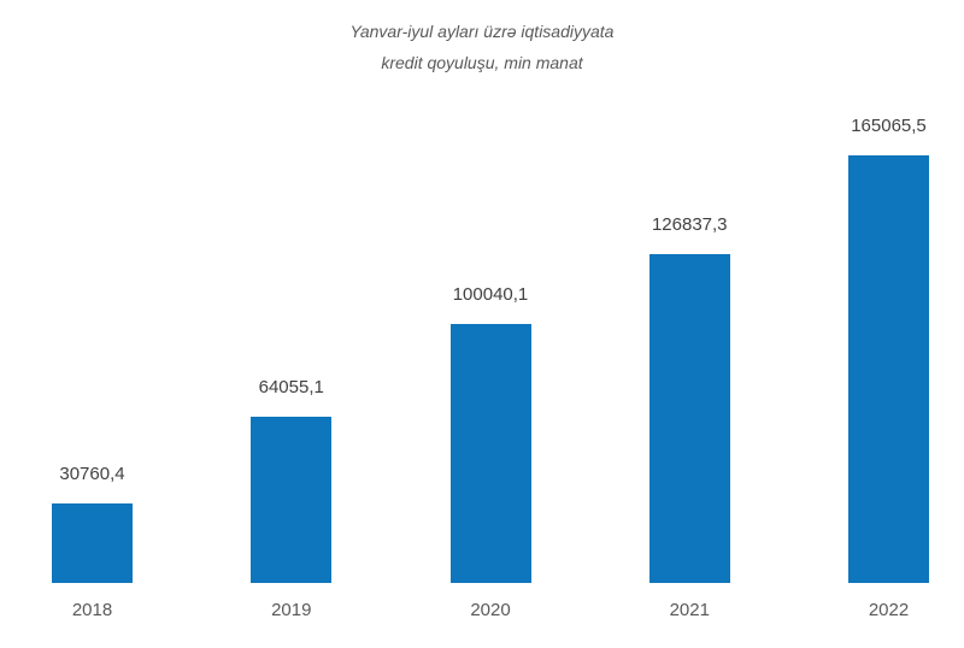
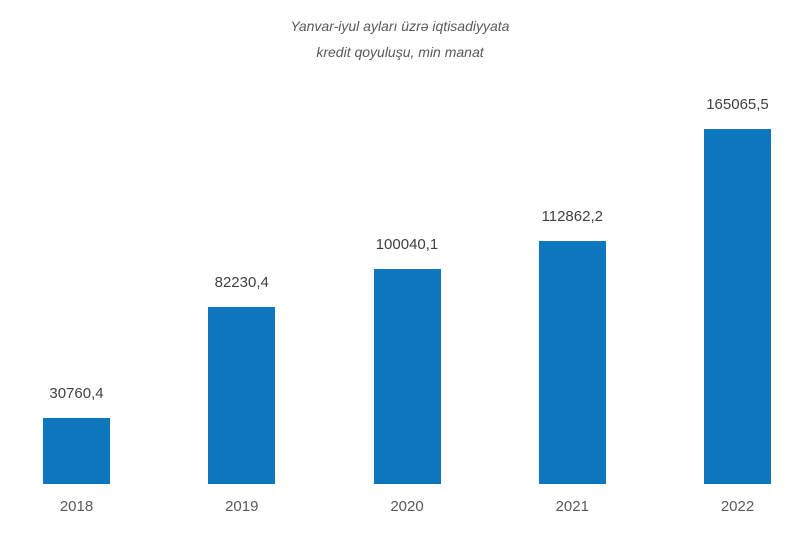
2019: 64055,1 -> 82230,4
2021: 126837,3 -> 112862,2
